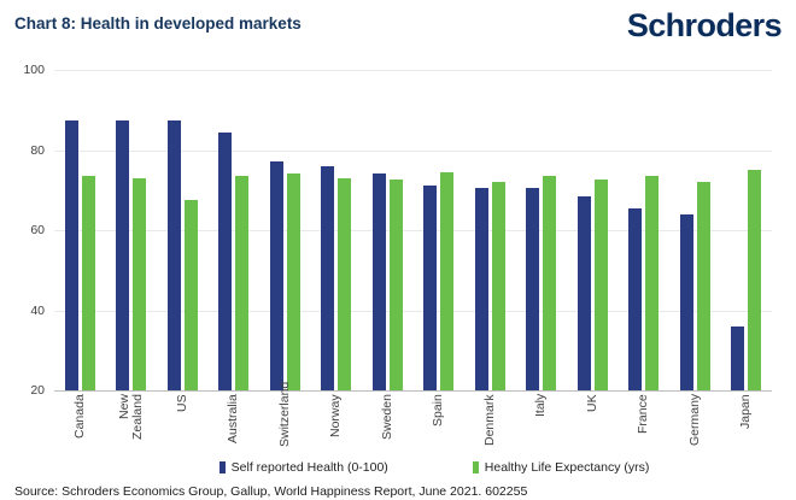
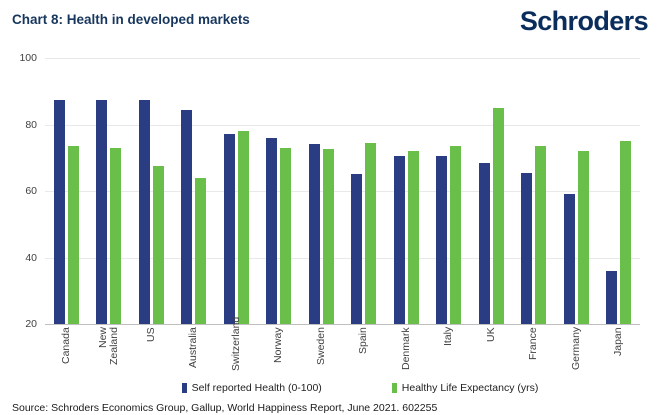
Healthy Life Expectancy (yrs)/Australia: 74 -> 64
Healthy Life Expectancy (yrs)/Switzerland: 74 -> 78
Self reported Health (0-100)/Spain: 71 -> 65
Healthy Life Expectancy (yrs)/UK: 72 -> 85
Self reported Health (0-100)/Germany: 64 -> 59
